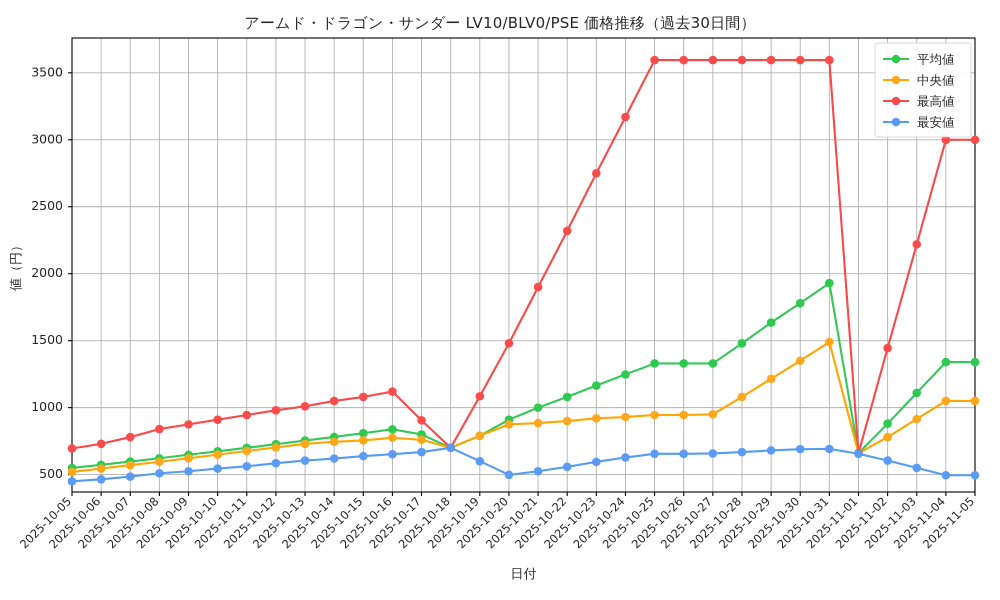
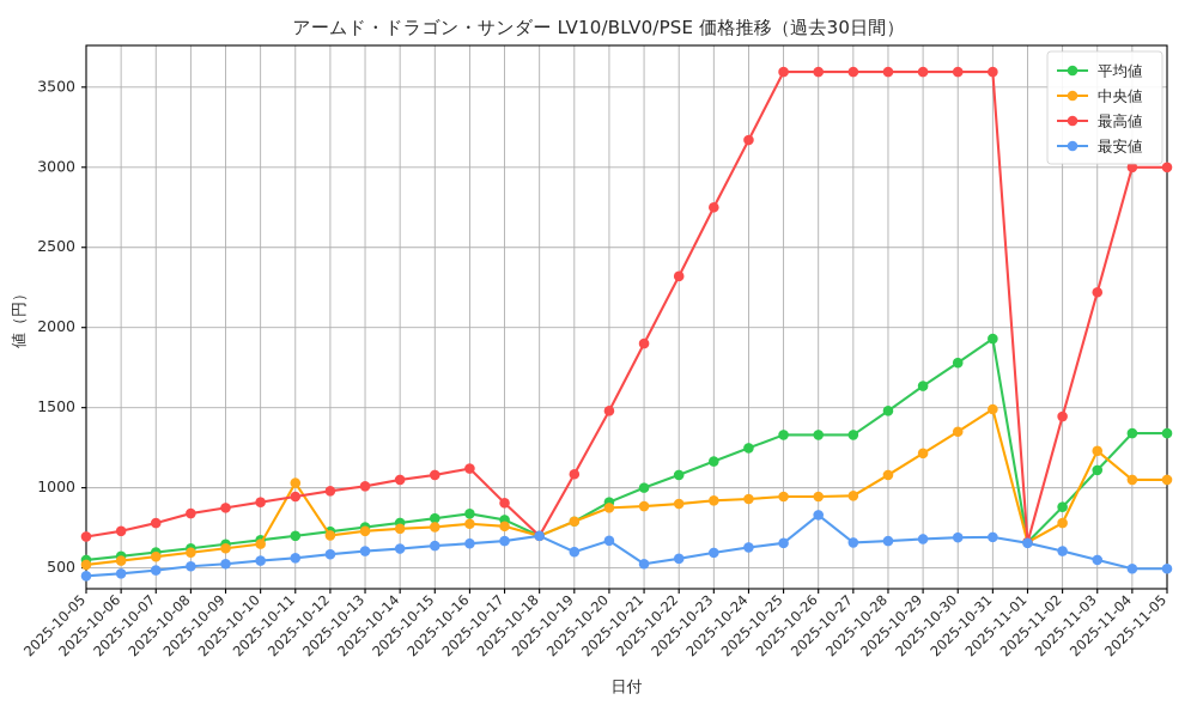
中央値/2025-10-11: 680 -> 1030
最安値/2025-10-20: 500 -> 670
最安値/2025-10-26: 660 -> 830
中央値/2025-11-03: 920 -> 1230
